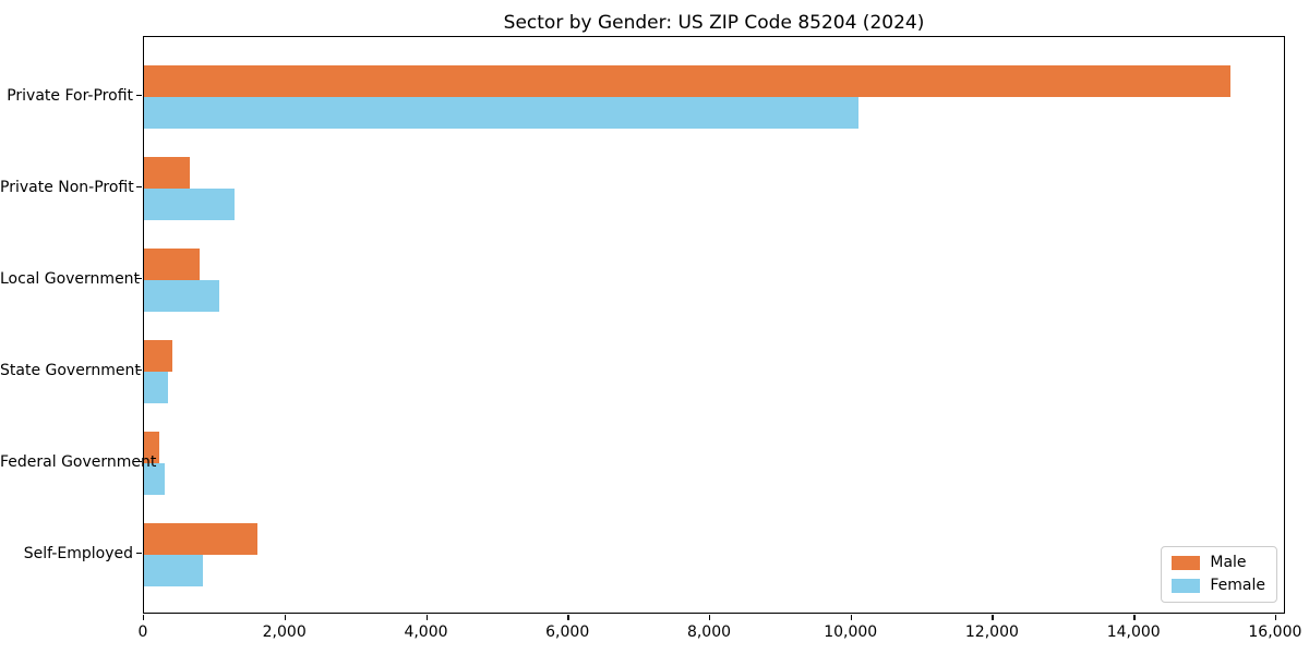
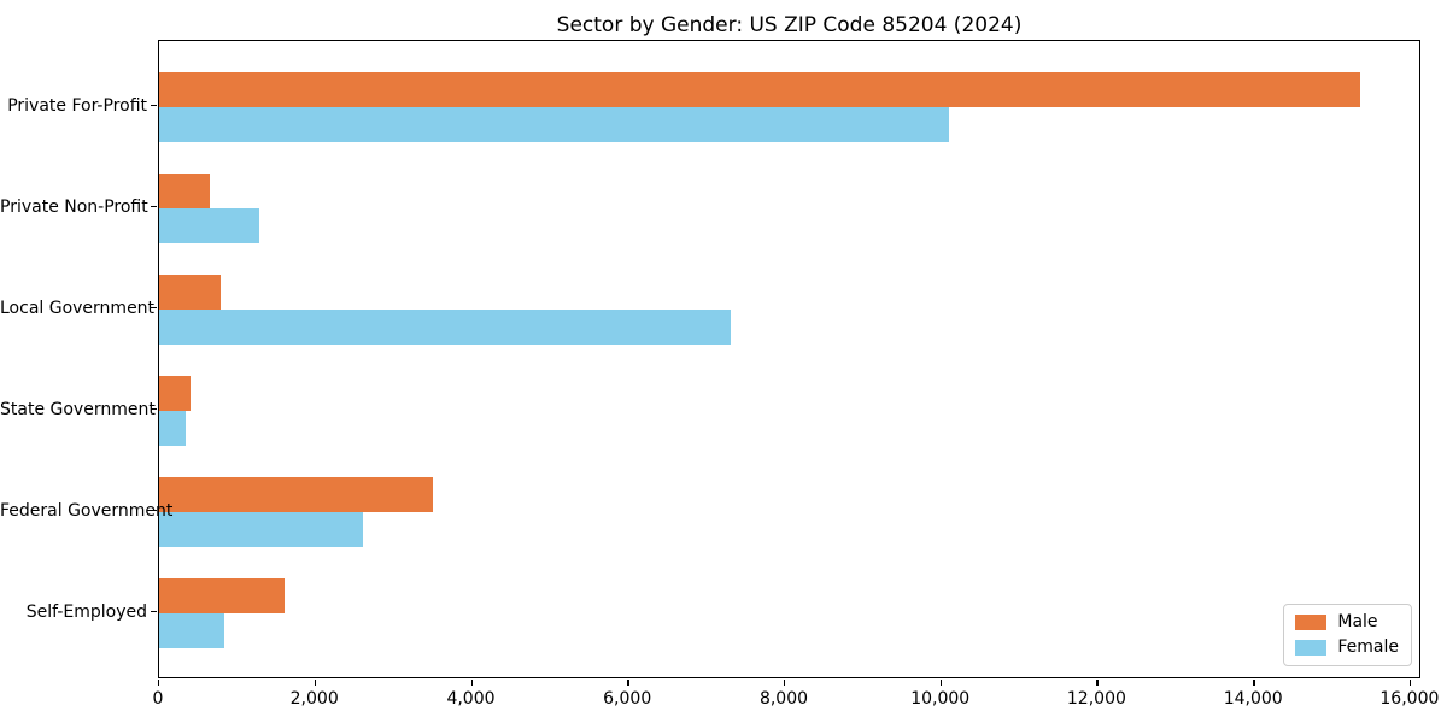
Female/Local Government: 1100 -> 7300
Male/Federal Government: 200 -> 3500
Female/Federal Government: 300 -> 2600
